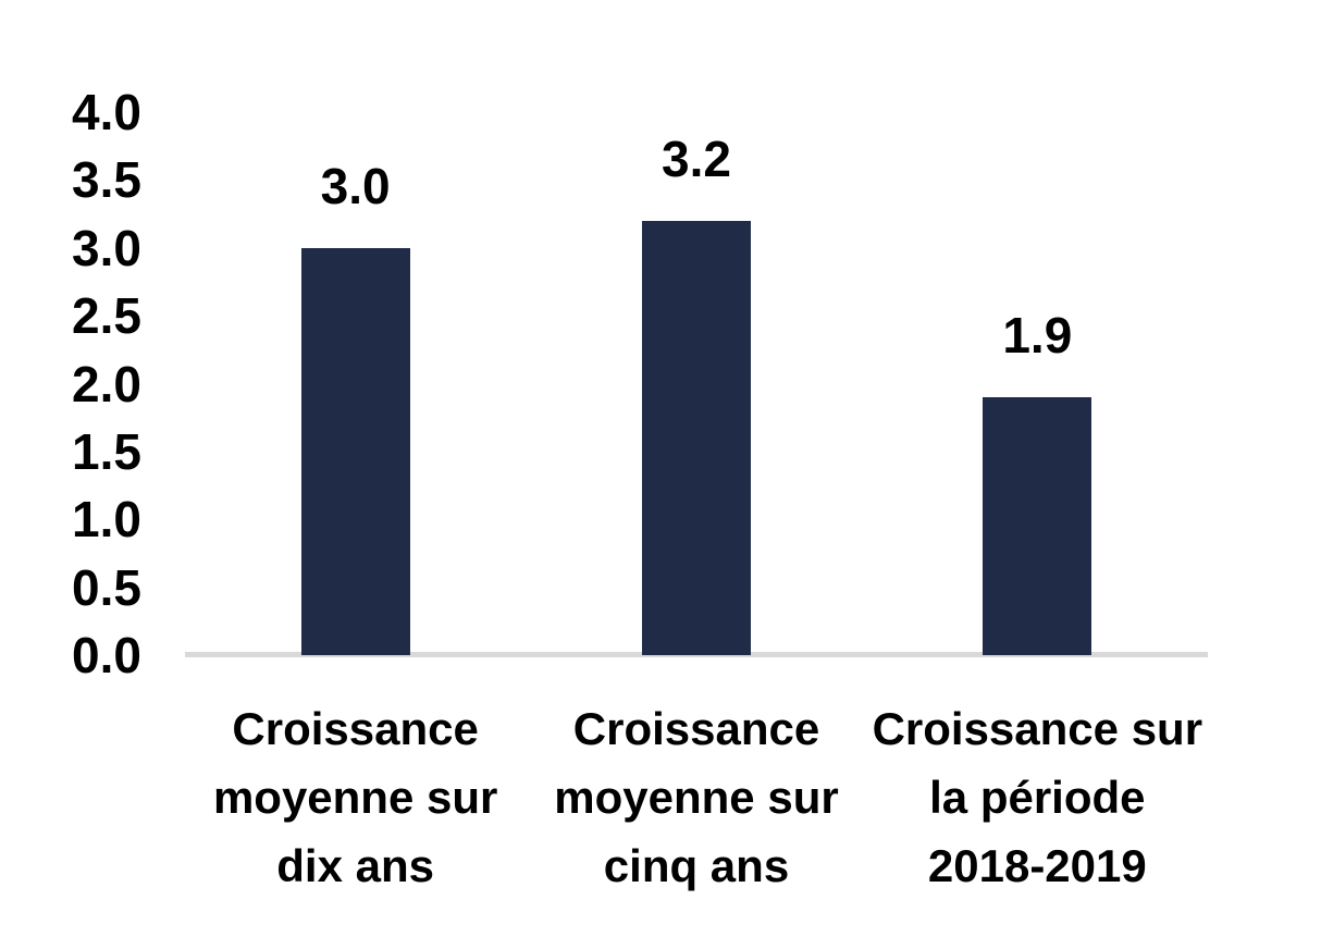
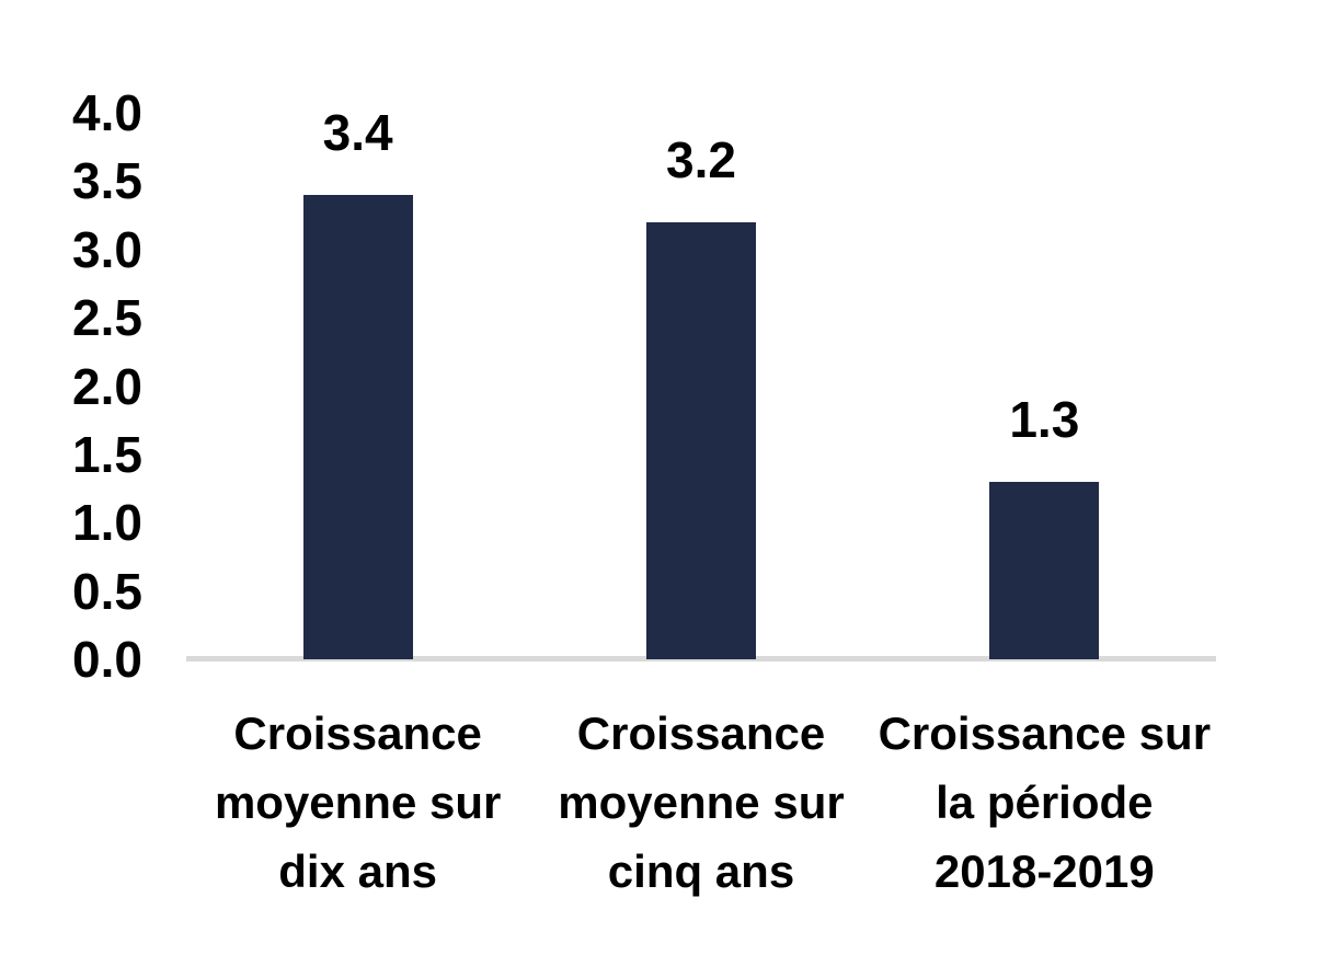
Croissance moyenne sur dix ans: 3.0 -> 3.4
Croissance sur la période 2018-2019: 1.9 -> 1.3
